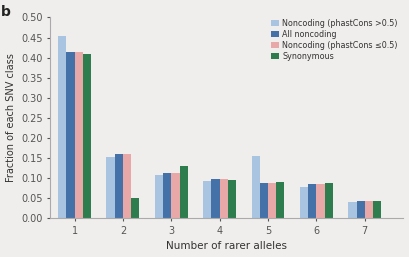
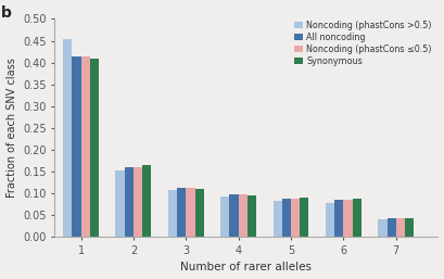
Synonymous/2: 0.050 -> 0.166
Synonymous/3: 0.130 -> 0.109
Noncoding (phastCons >0.5)/5: 0.155 -> 0.082
